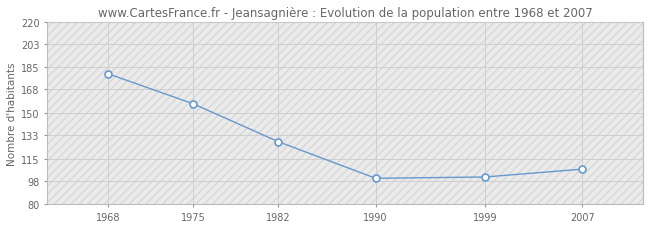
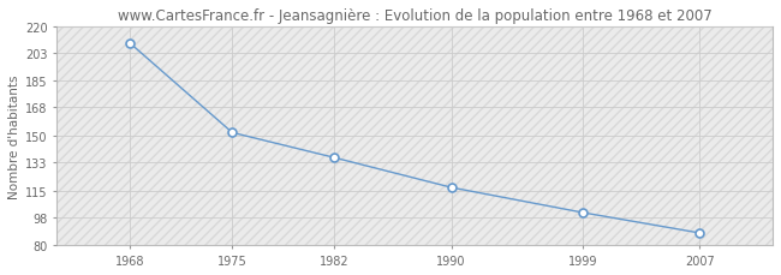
1968: 180 -> 209
1975: 157 -> 152
1982: 128 -> 136
1990: 100 -> 117
2007: 107 -> 88
